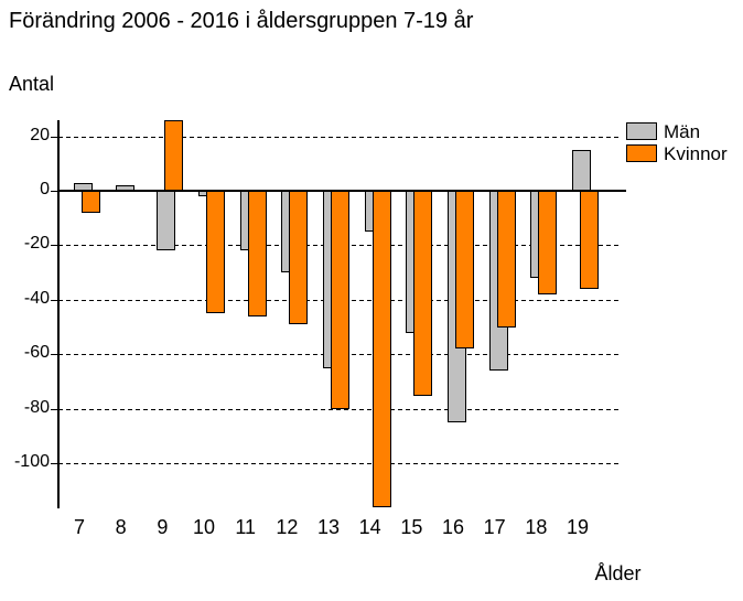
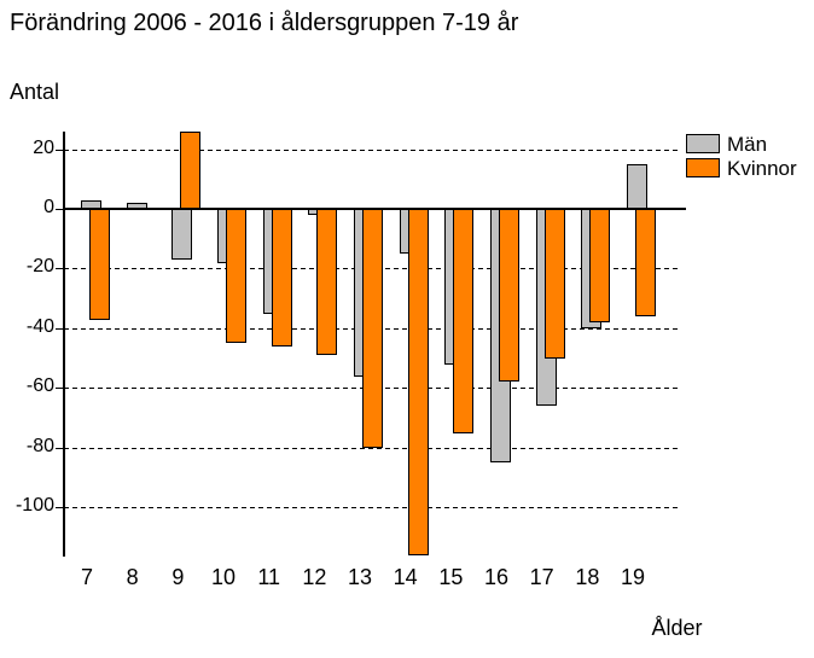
Kvinnor/7: -8 -> -37
Män/9: -22 -> -17
Män/10: -2 -> -18
Män/11: -22 -> -35
Män/12: -30 -> -2
Män/13: -65 -> -56
Män/18: -32 -> -40
